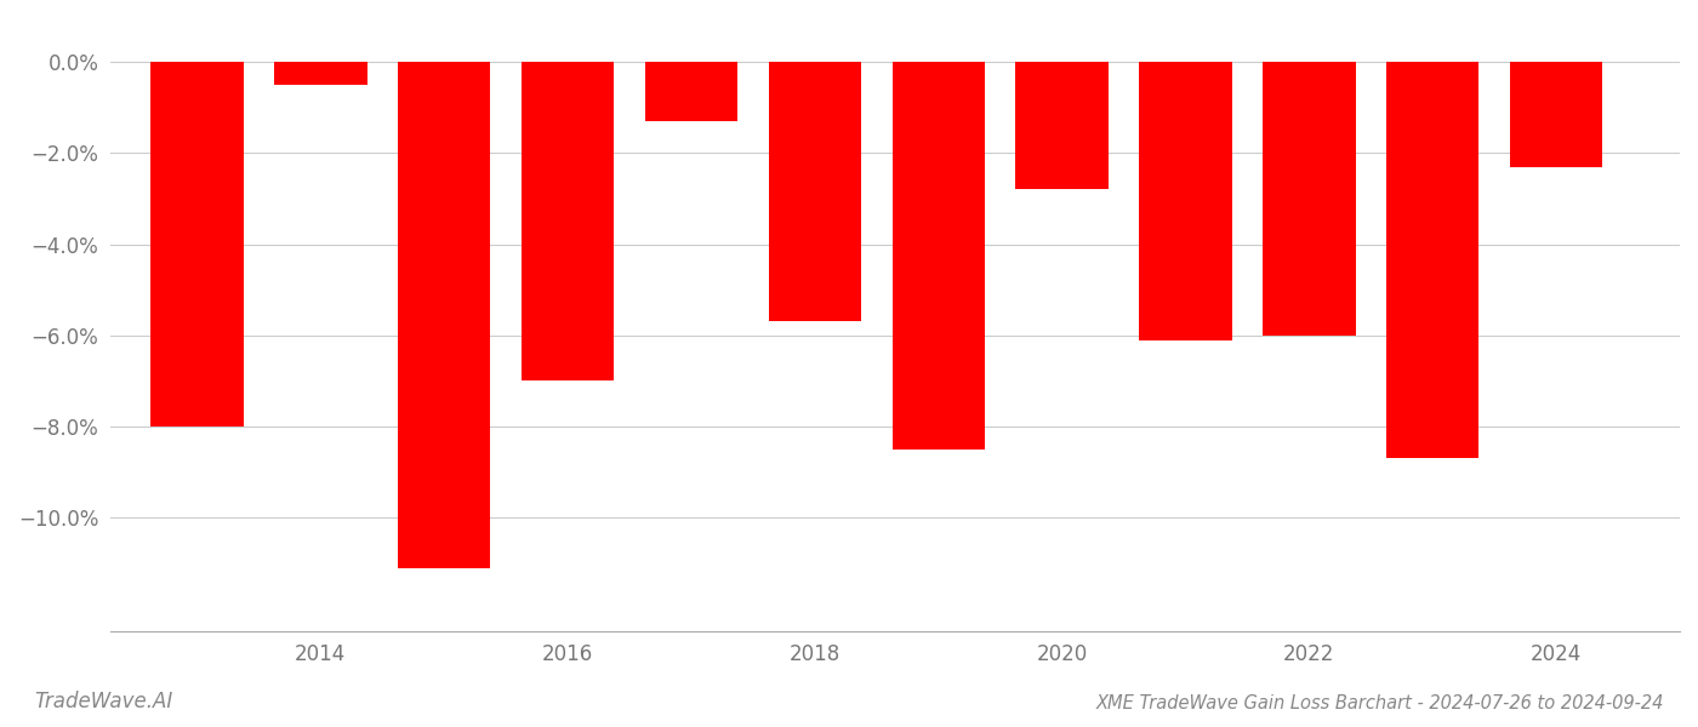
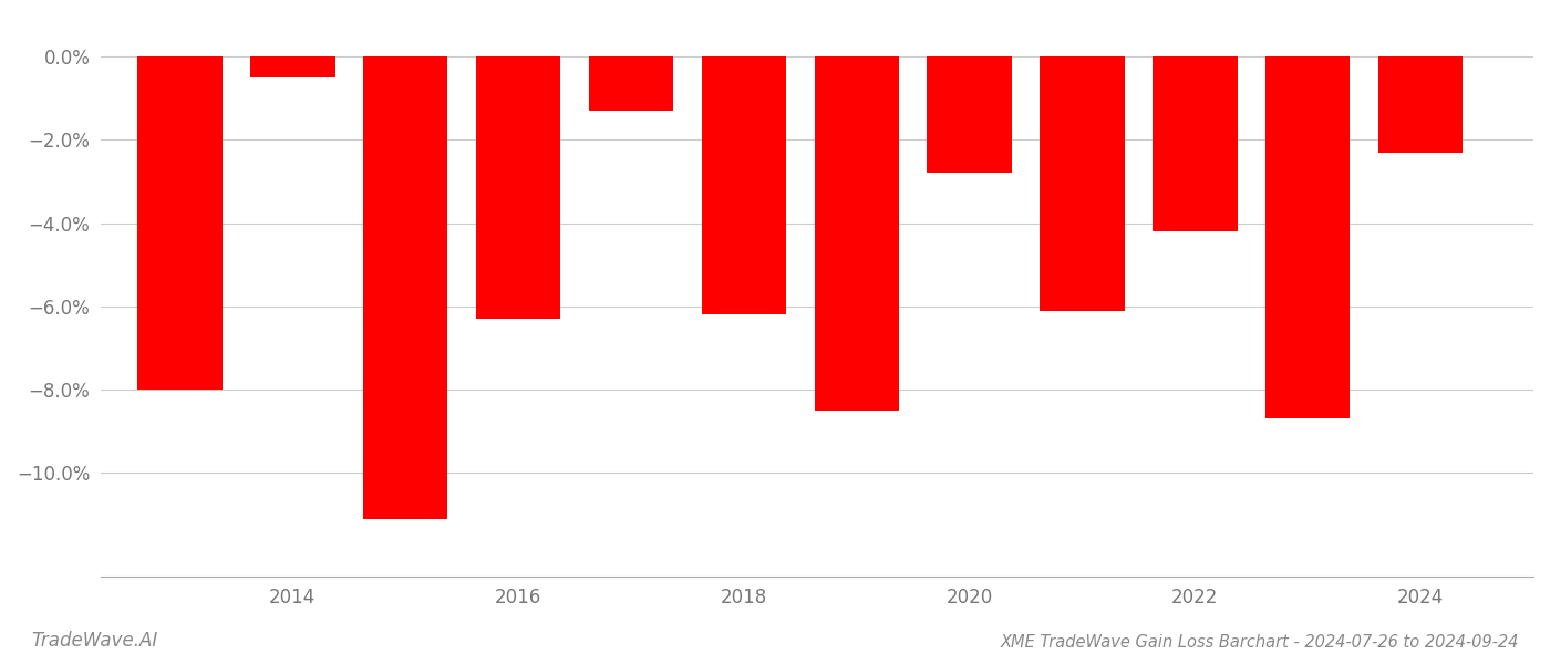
2016: -7.0% -> -6.3%
2018: -5.7% -> -6.2%
2022: -6.0% -> -4.2%
